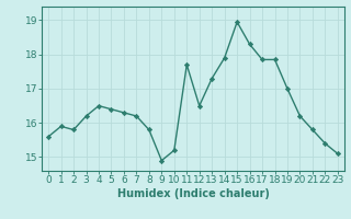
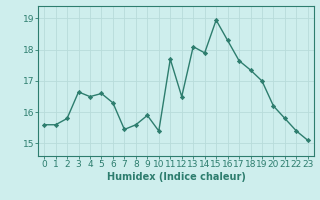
1: 15.90 -> 15.60
3: 16.20 -> 16.65
5: 16.40 -> 16.60
7: 16.20 -> 15.45
8: 15.80 -> 15.60
9: 14.90 -> 15.90
10: 15.20 -> 15.40
13: 17.30 -> 18.10
17: 17.85 -> 17.65
18: 17.85 -> 17.35
